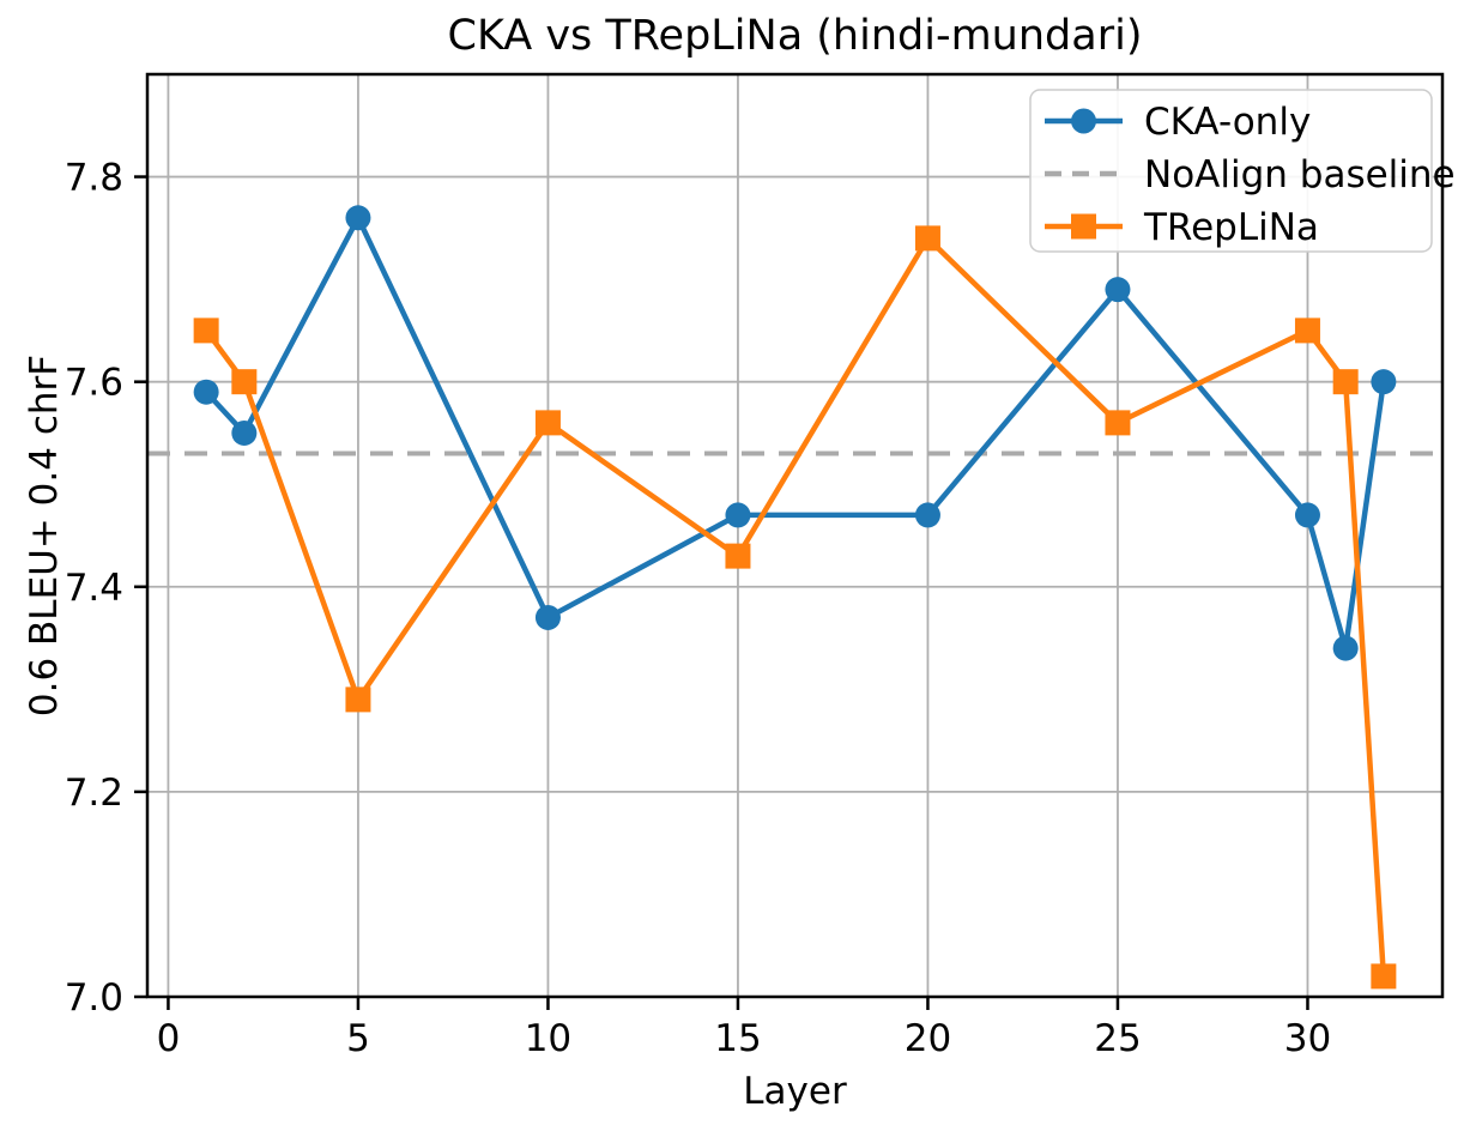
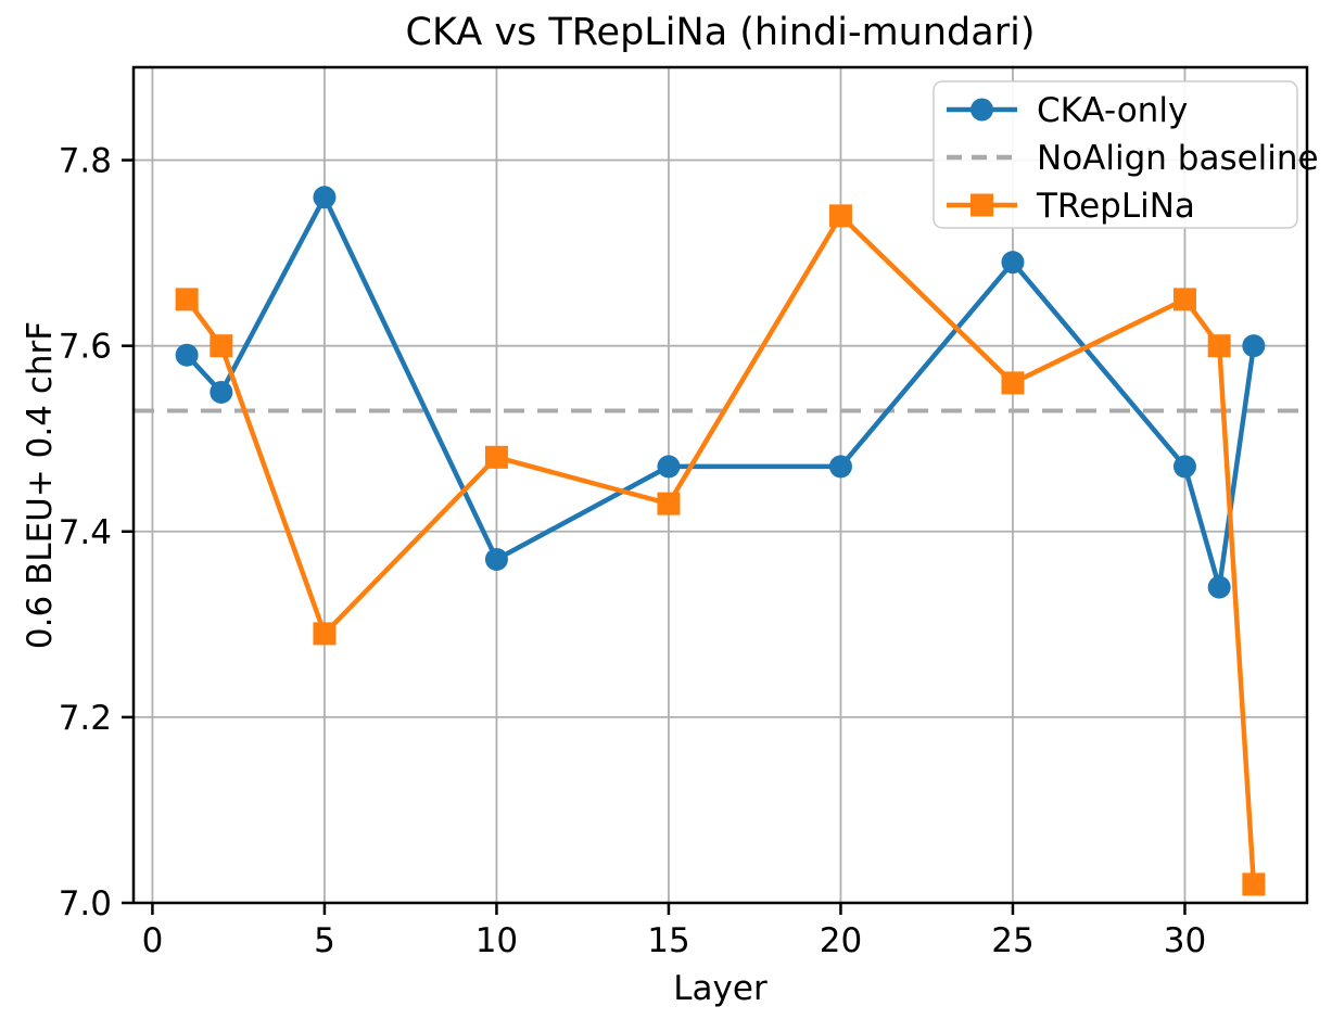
TRepLiNa/10: 7.56 -> 7.48
